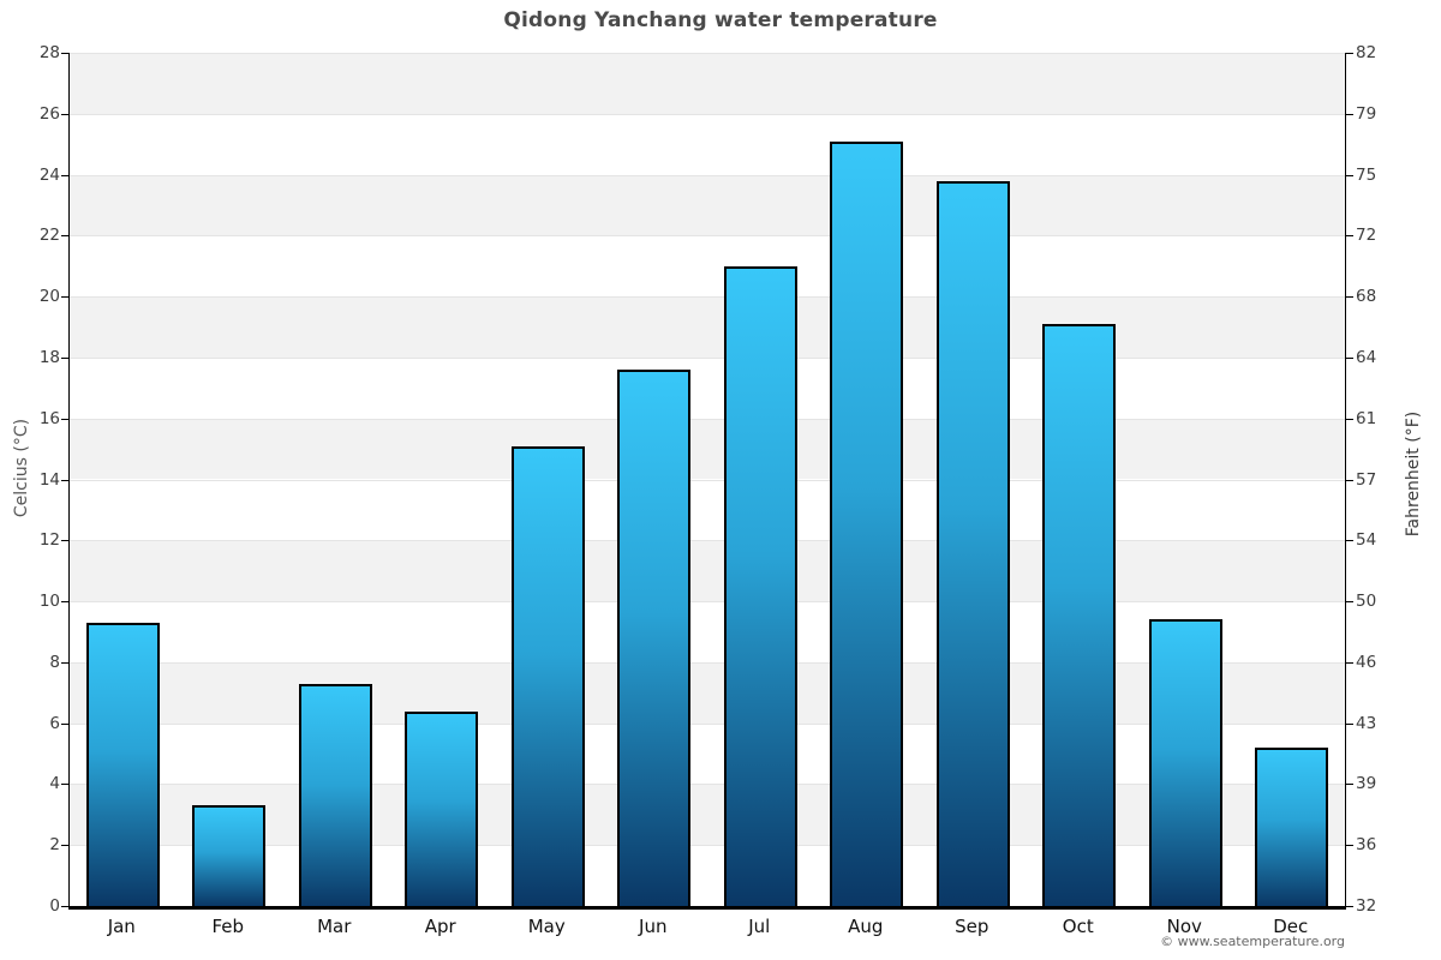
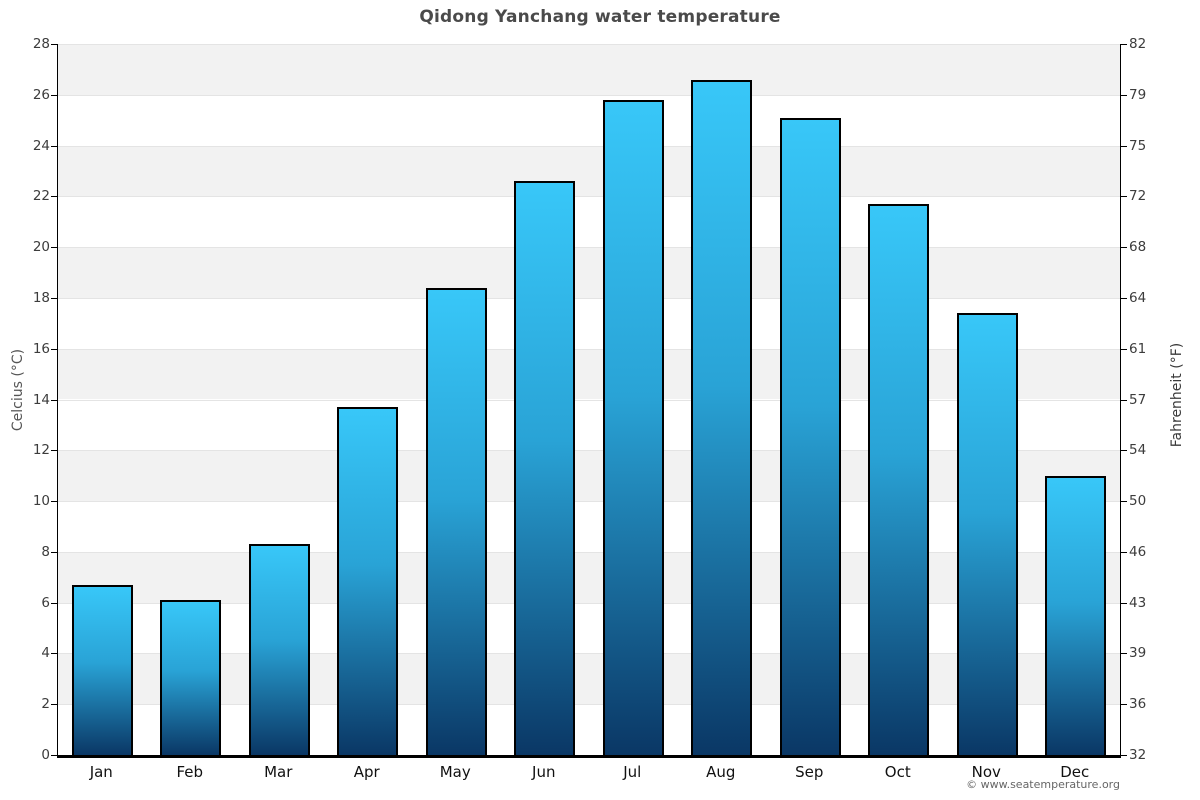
Jan: 9.3 -> 6.7
Feb: 3.3 -> 6.1
Mar: 7.3 -> 8.3
Apr: 6.4 -> 13.7
May: 15.1 -> 18.4
Jun: 17.6 -> 22.6
Jul: 21.0 -> 25.8
Aug: 25.1 -> 26.6
Sep: 23.8 -> 25.1
Oct: 19.1 -> 21.7
Nov: 9.4 -> 17.4
Dec: 5.2 -> 11.0
